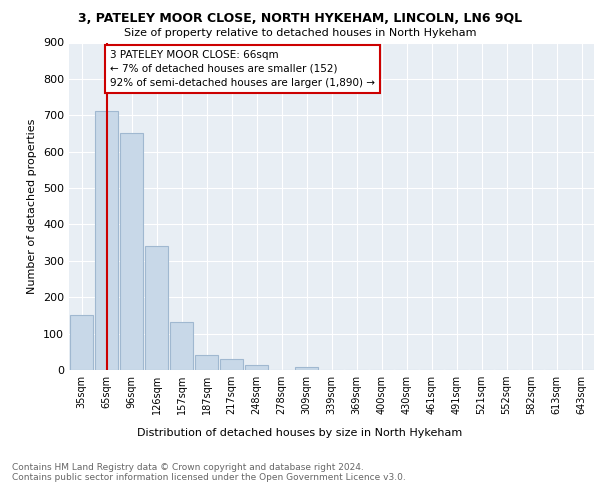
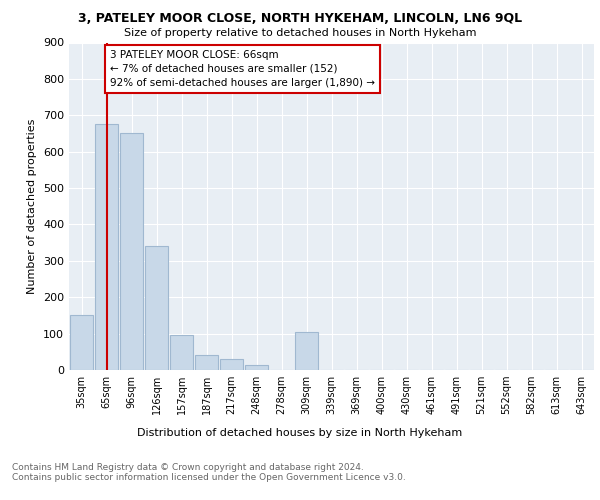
65sqm: 713 -> 675
157sqm: 131 -> 95
309sqm: 8 -> 105
